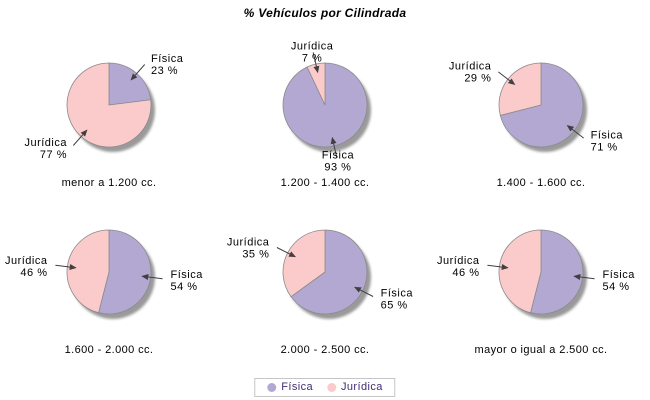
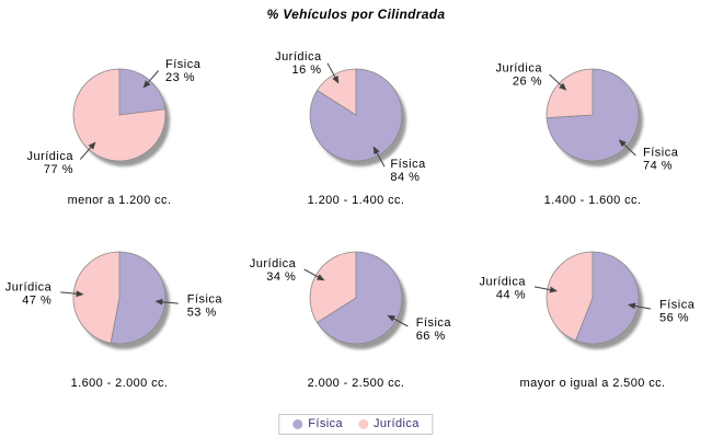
1.200 - 1.400 cc./Física: 93 -> 84
1.200 - 1.400 cc./Jurídica: 7 -> 16
1.400 - 1.600 cc./Física: 71 -> 74
1.400 - 1.600 cc./Jurídica: 29 -> 26
1.600 - 2.000 cc./Física: 54 -> 53
1.600 - 2.000 cc./Jurídica: 46 -> 47
2.000 - 2.500 cc./Física: 65 -> 66
2.000 - 2.500 cc./Jurídica: 35 -> 34
mayor o igual a 2.500 cc./Física: 54 -> 56
mayor o igual a 2.500 cc./Jurídica: 46 -> 44
